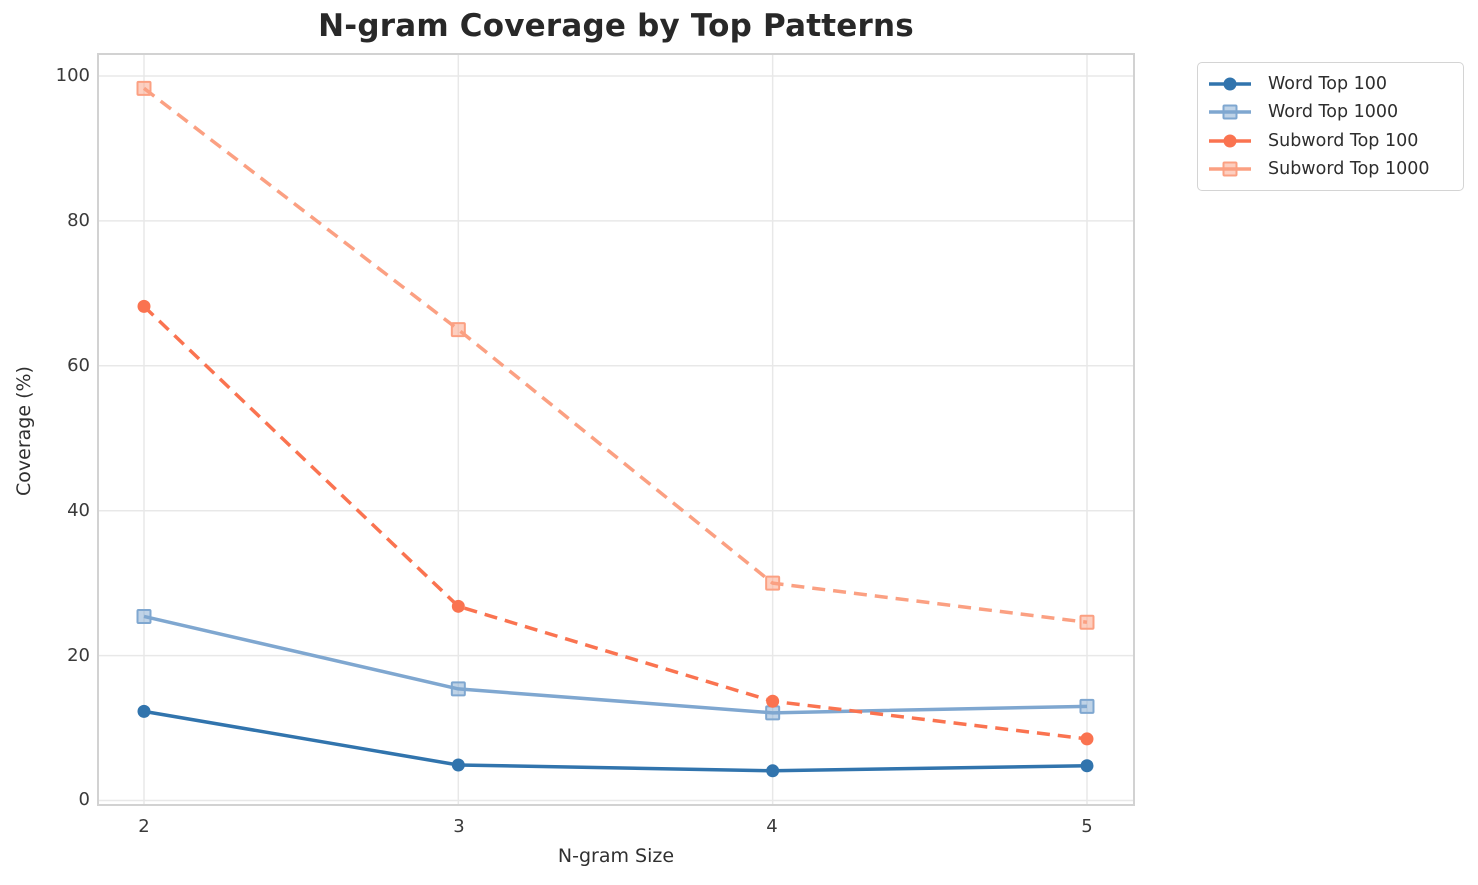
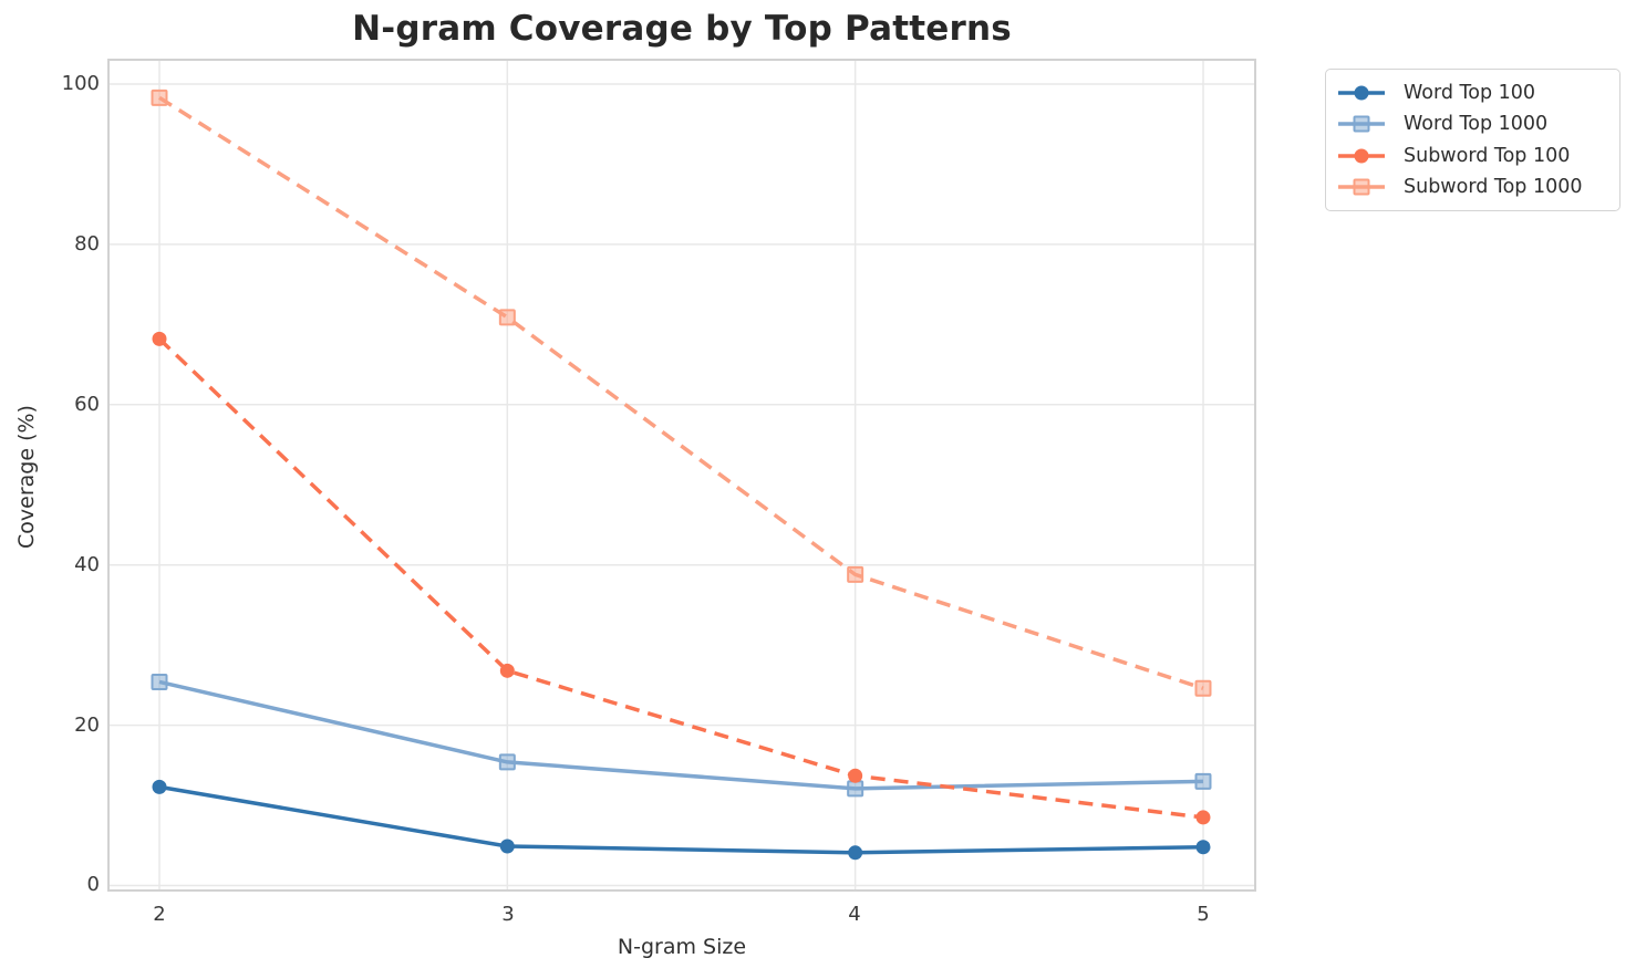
Subword Top 1000/3: 65 -> 71
Subword Top 1000/4: 30 -> 39
